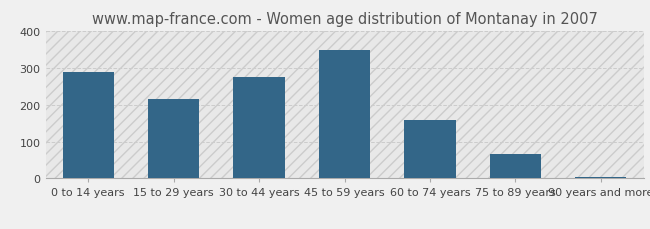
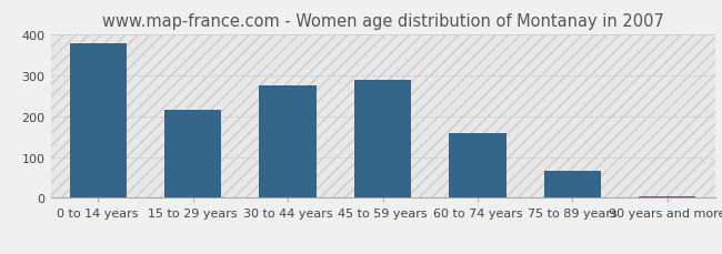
0 to 14 years: 290 -> 380
45 to 59 years: 350 -> 290
